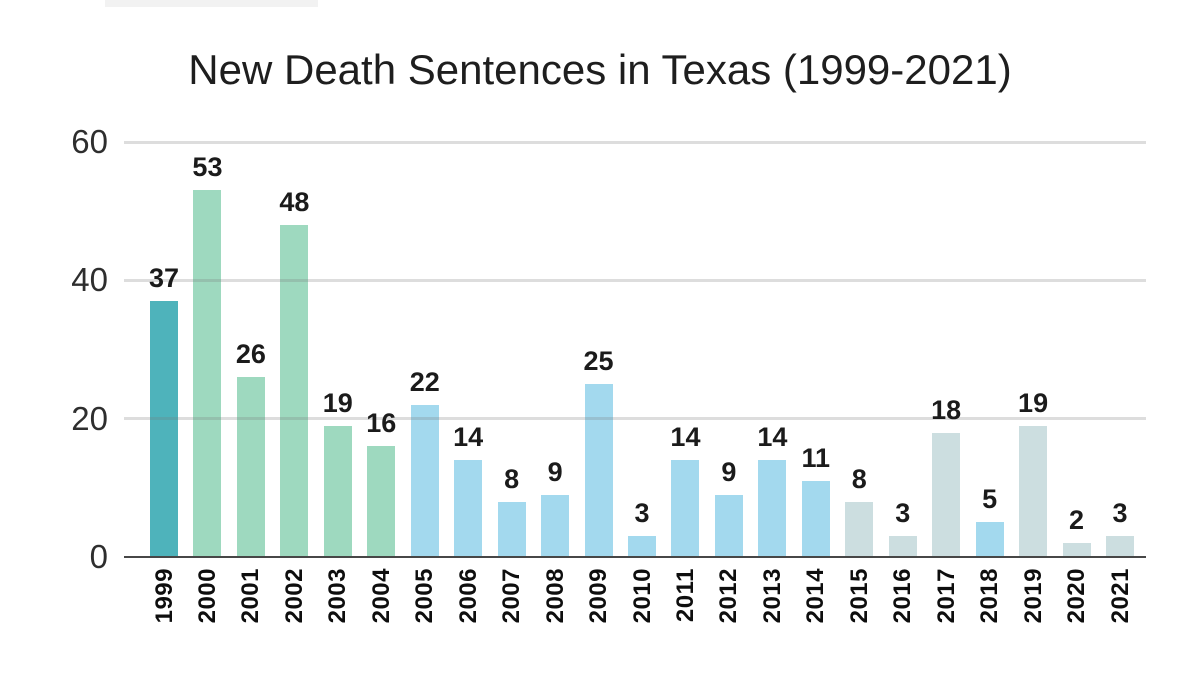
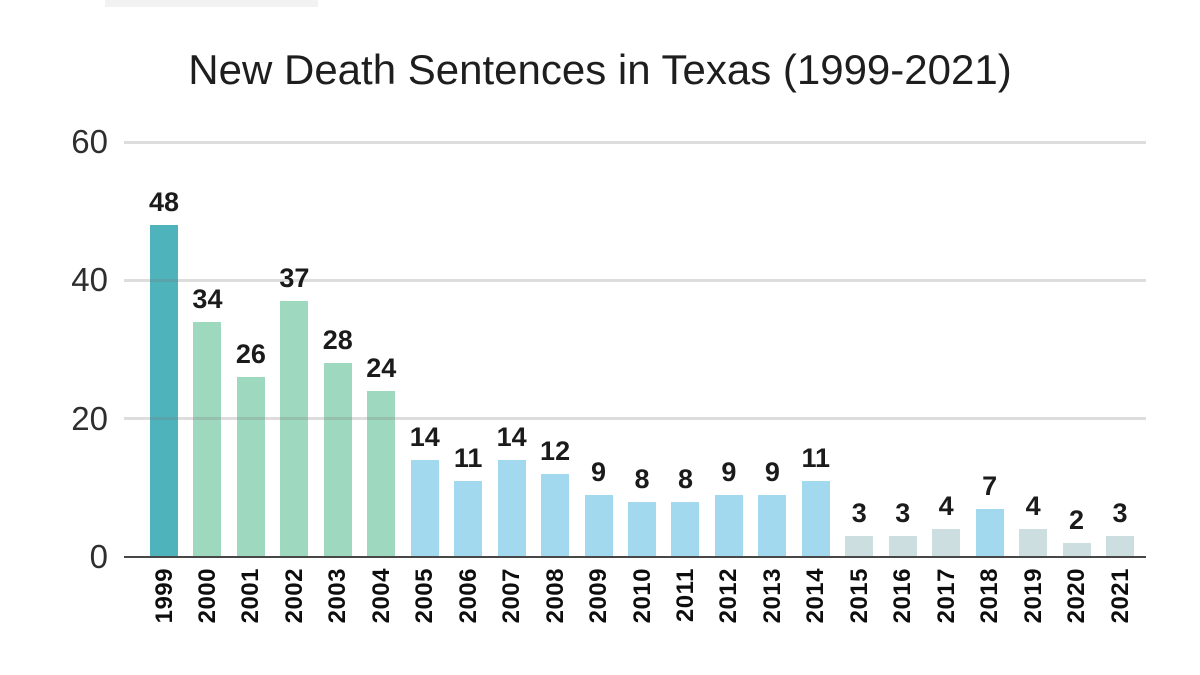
1999: 37 -> 48
2000: 53 -> 34
2002: 48 -> 37
2003: 19 -> 28
2004: 16 -> 24
2005: 22 -> 14
2006: 14 -> 11
2007: 8 -> 14
2008: 9 -> 12
2009: 25 -> 9
2010: 3 -> 8
2011: 14 -> 8
2013: 14 -> 9
2015: 8 -> 3
2017: 18 -> 4
2018: 5 -> 7
2019: 19 -> 4
